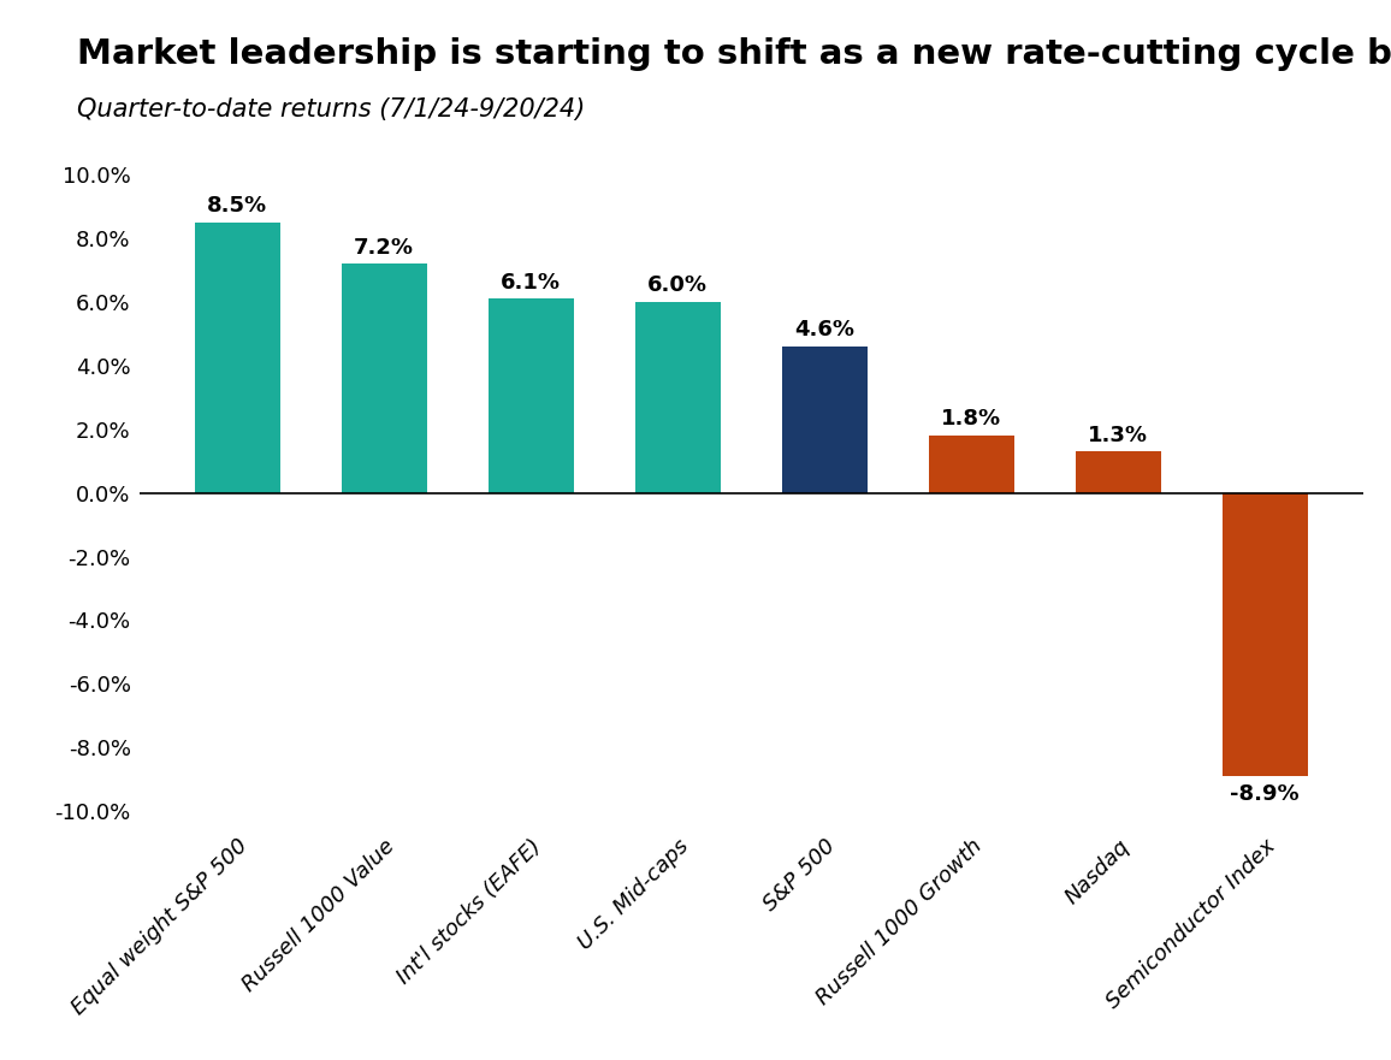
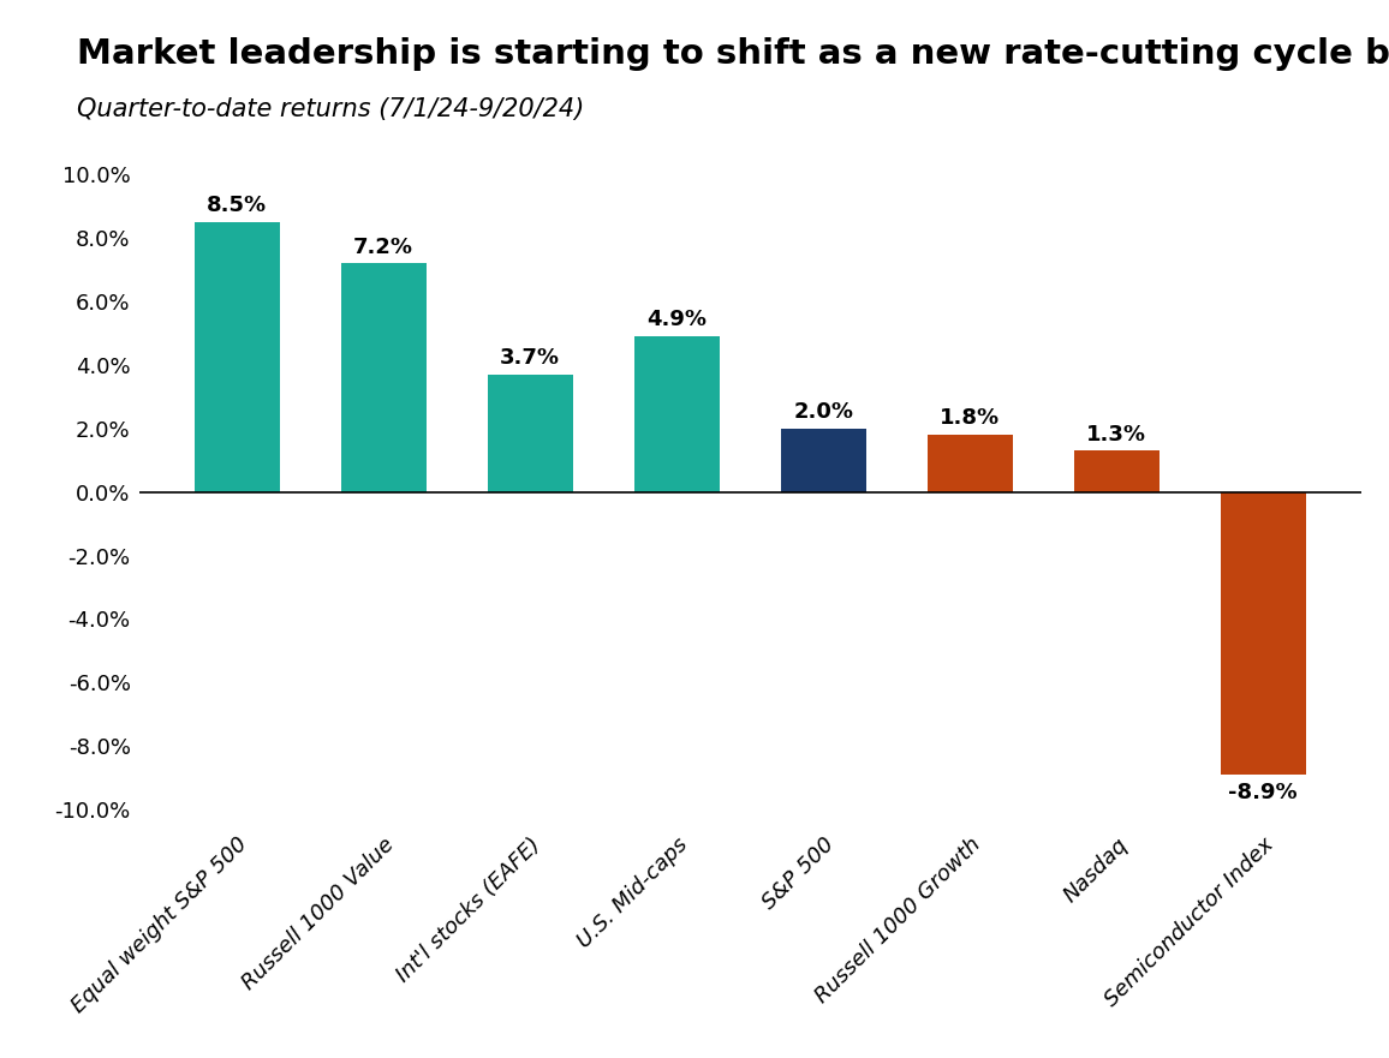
Int'l stocks (EAFE): 6.1% -> 3.7%
U.S. Mid-caps: 6.0% -> 4.9%
S&P 500: 4.6% -> 2.0%
